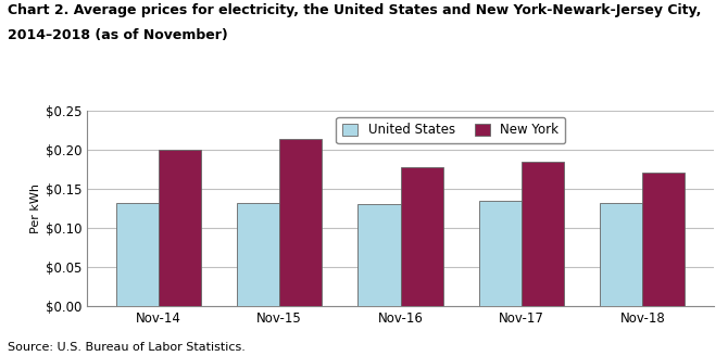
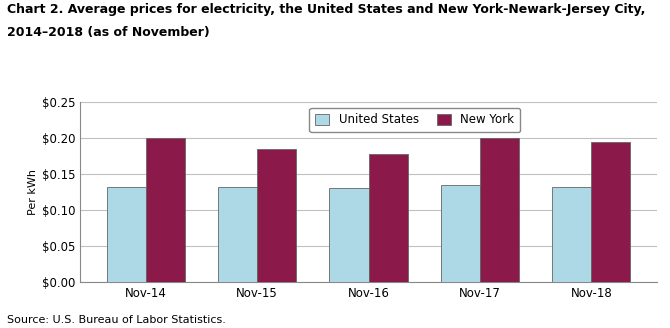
New York/Nov-15: $0.214 -> $0.185
New York/Nov-17: $0.184 -> $0.200
New York/Nov-18: $0.170 -> $0.194
